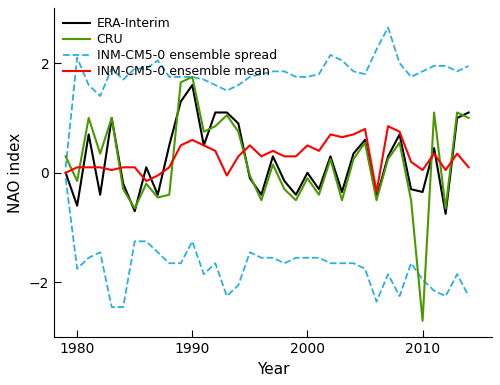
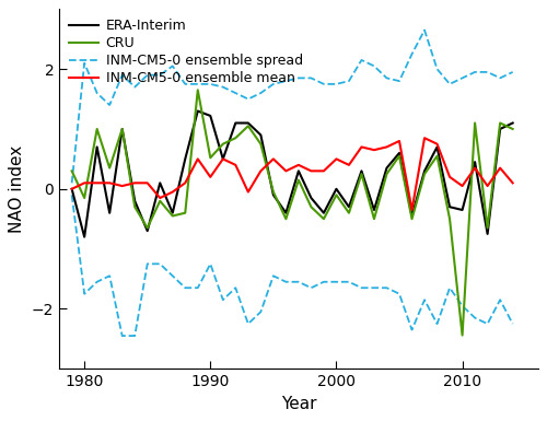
ERA-Interim/1980: -0.60 -> -0.80
ERA-Interim/1990: 1.60 -> 1.22
CRU/1990: 1.75 -> 0.52
INM-CM5-0 ensemble mean/1990: 0.60 -> 0.20
CRU/2010: -2.70 -> -2.44
